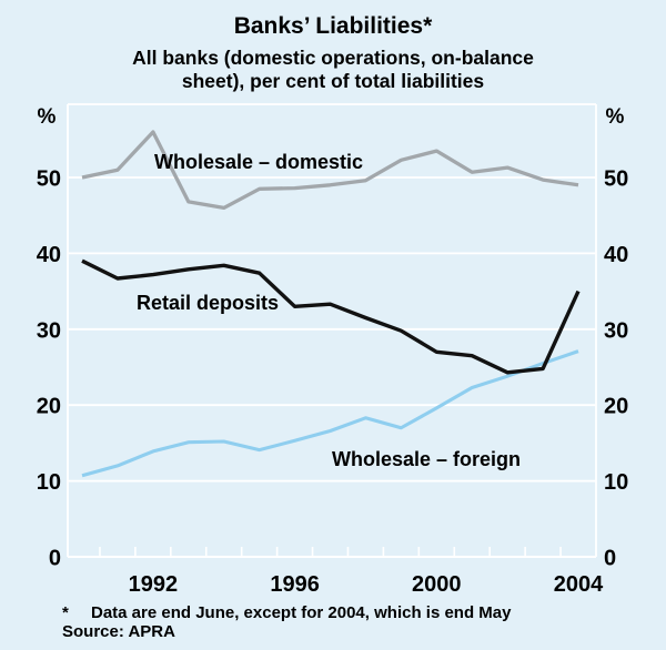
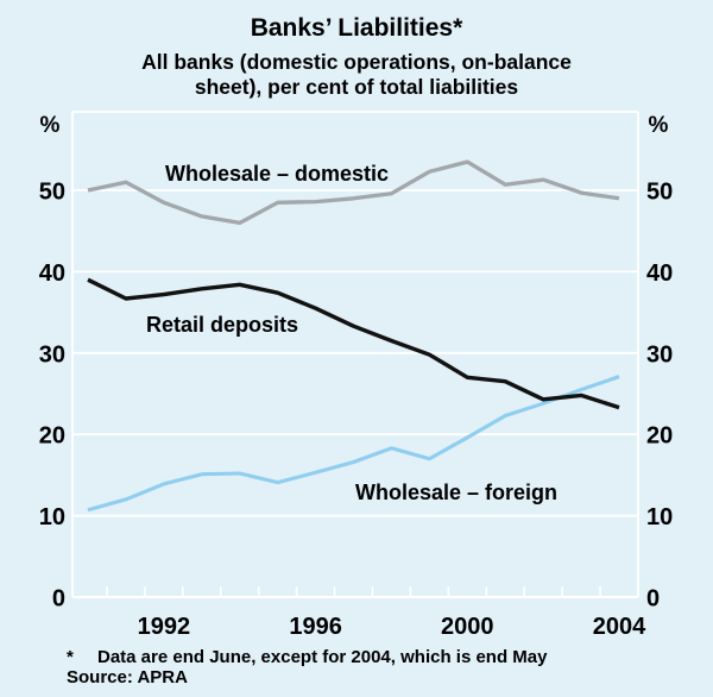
Wholesale – domestic/1992: 56 -> 48
Retail deposits/1996: 33 -> 36
Retail deposits/2004: 35 -> 23
